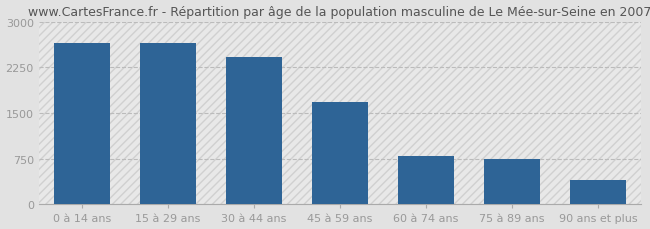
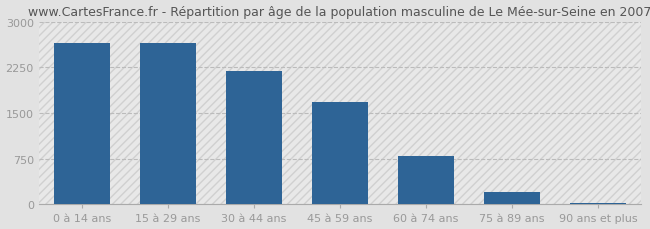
30 à 44 ans: 2420 -> 2190
75 à 89 ans: 740 -> 200
90 ans et plus: 400 -> 20
